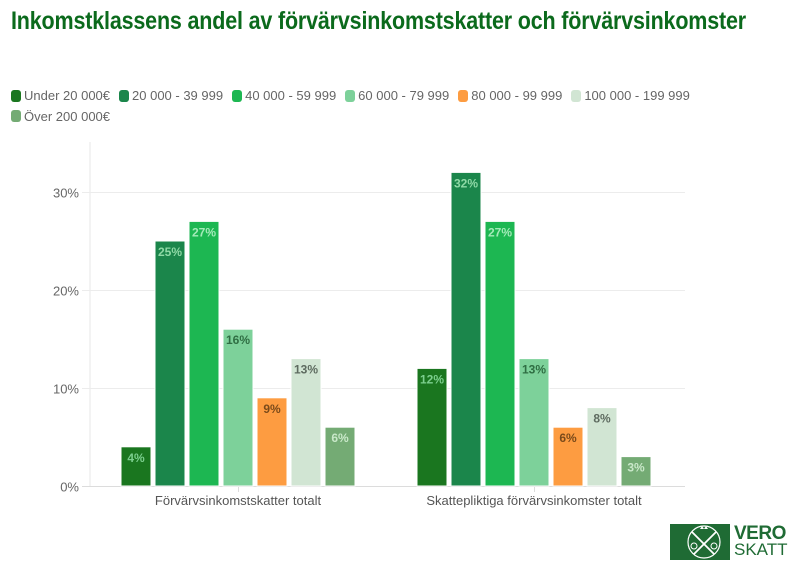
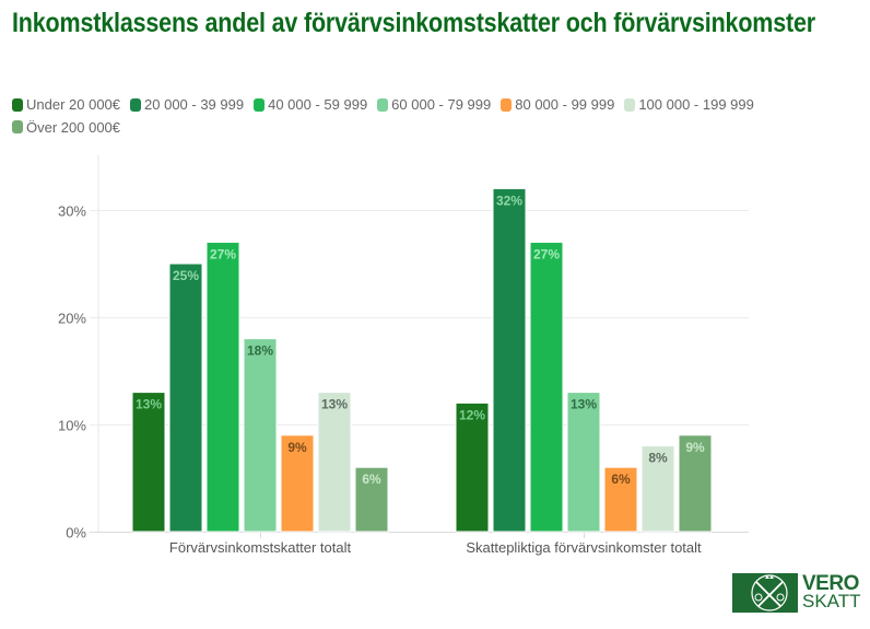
Under 20 000€/Förvärvsinkomstskatter totalt: 4% -> 13%
60 000 - 79 999/Förvärvsinkomstskatter totalt: 16% -> 18%
Över 200 000€/Skattepliktiga förvärvsinkomster totalt: 3% -> 9%
